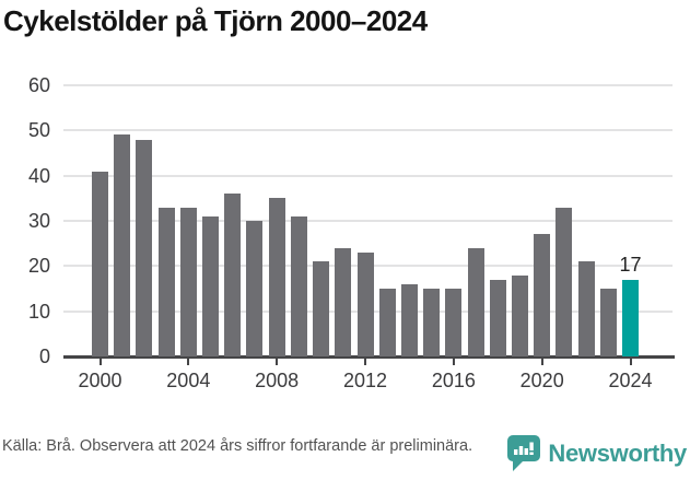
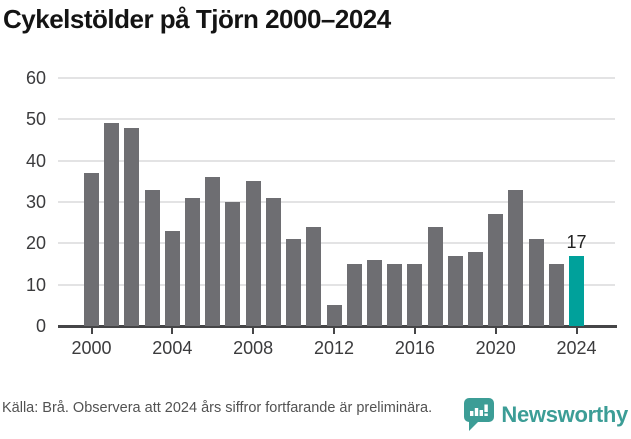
2000: 41 -> 37
2004: 33 -> 23
2012: 23 -> 5
